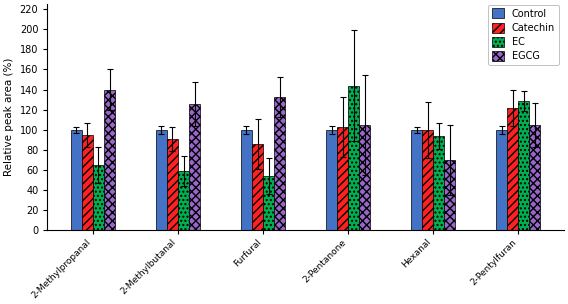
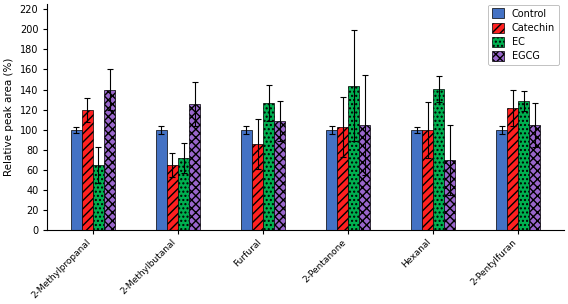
Catechin/2-Methylpropanal: 95 -> 120
Catechin/2-Methylbutanal: 91 -> 65
EC/2-Methylbutanal: 59 -> 72
EC/Furfural: 54 -> 127
EGCG/Furfural: 133 -> 109
EC/Hexanal: 94 -> 141
